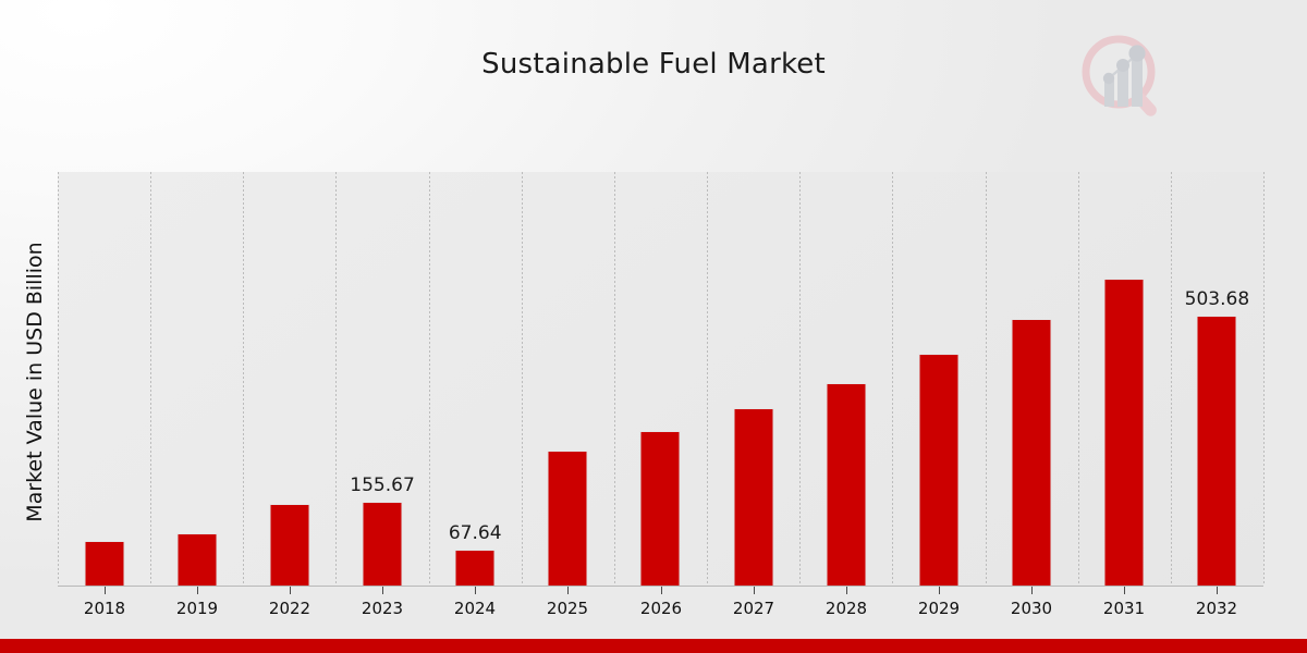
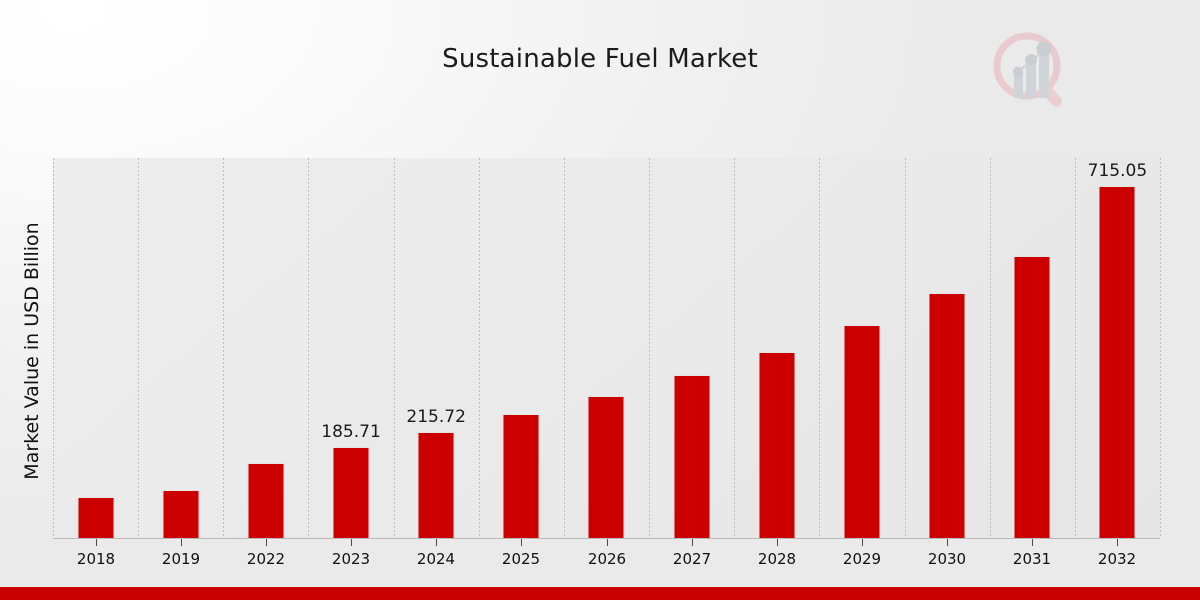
2023: 155.67 -> 185.71
2024: 67.64 -> 215.72
2032: 503.68 -> 715.05
